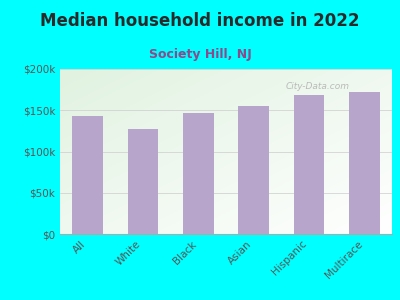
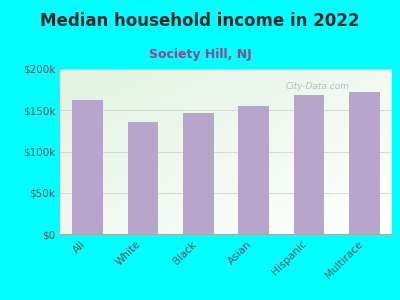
All: $143k -> $162k
White: $127k -> $136k
